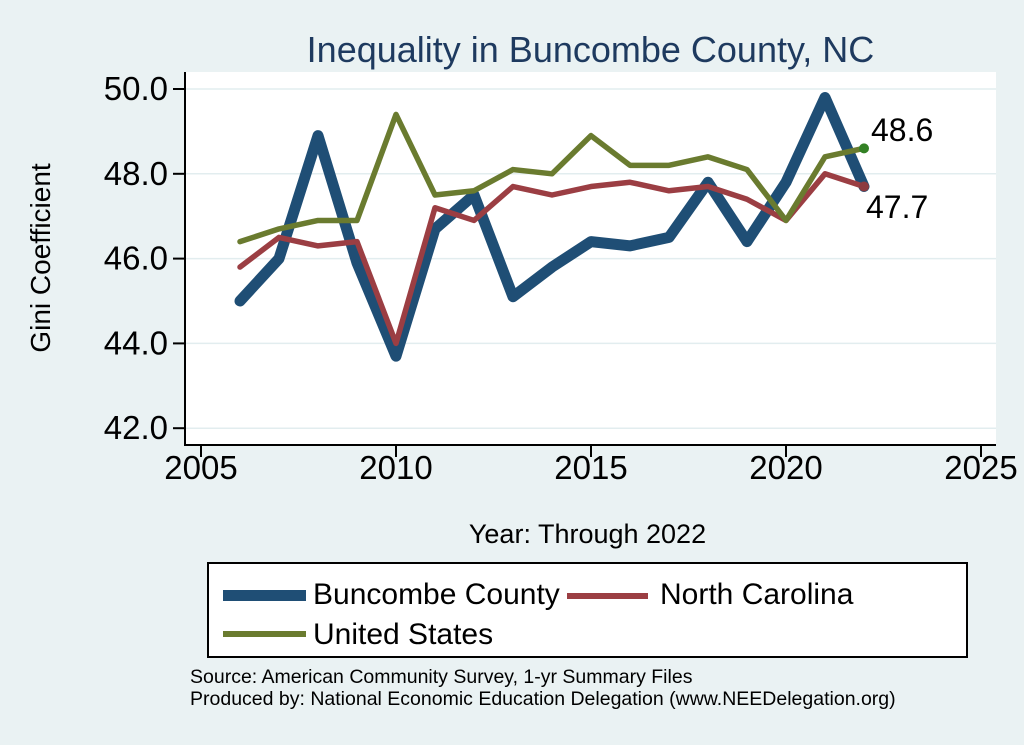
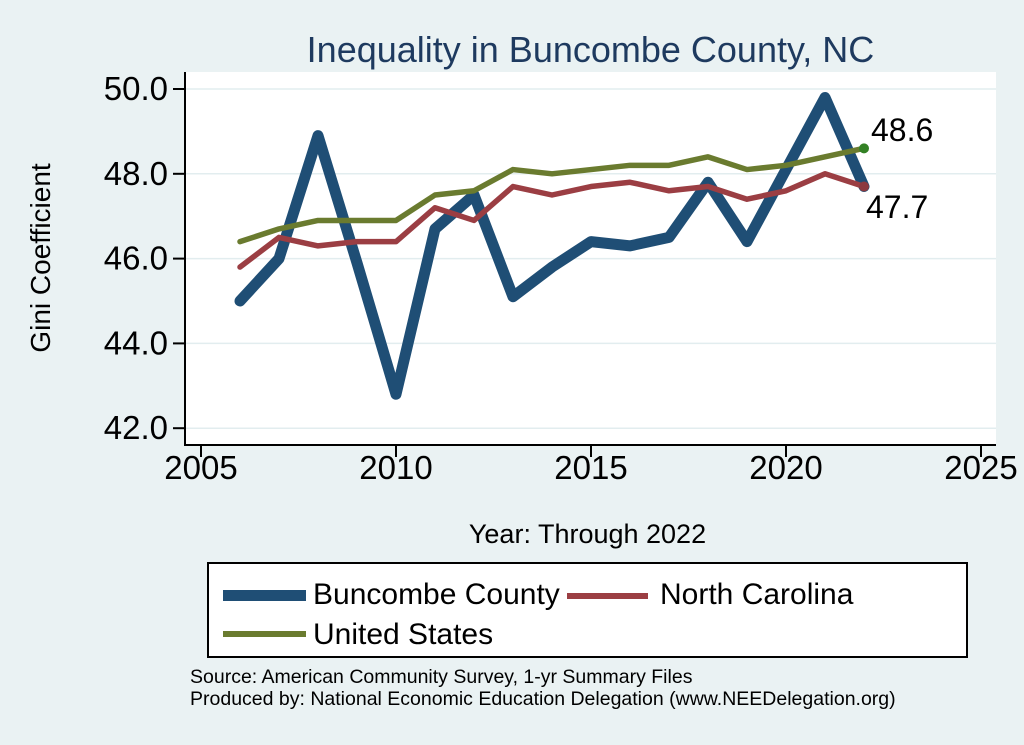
Buncombe County/2010: 43.7 -> 42.8
North Carolina/2010: 44.0 -> 46.4
United States/2010: 49.4 -> 46.9
United States/2015: 48.9 -> 48.1
Buncombe County/2020: 47.8 -> 48.1
North Carolina/2020: 46.9 -> 47.6
United States/2020: 46.9 -> 48.2
